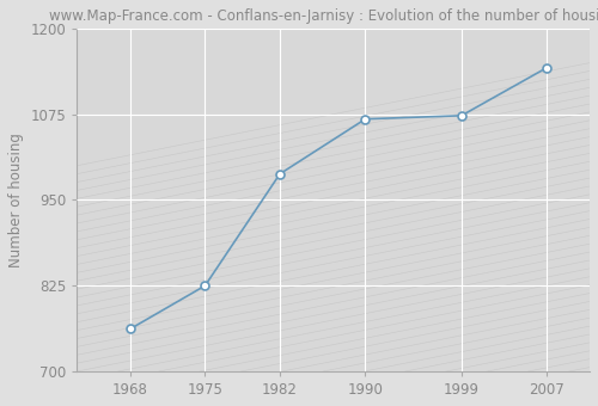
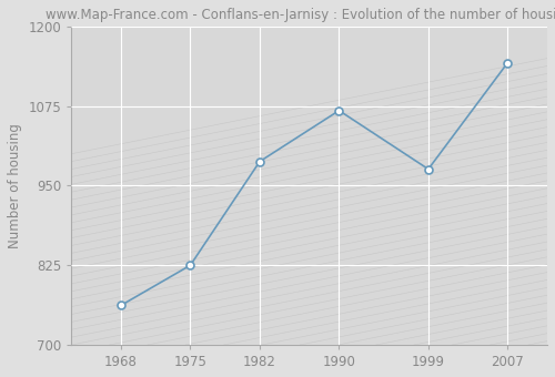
1999: 1073 -> 976
